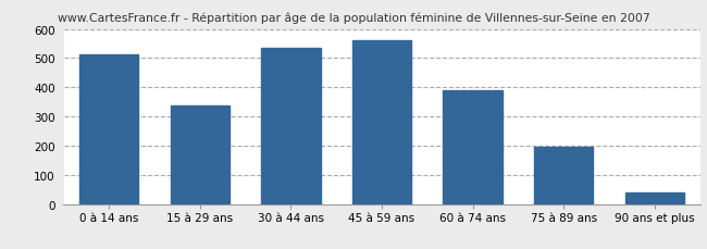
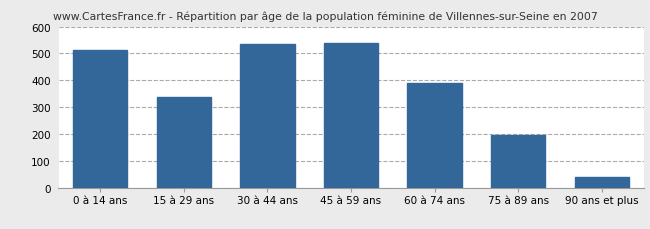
45 à 59 ans: 562 -> 540
